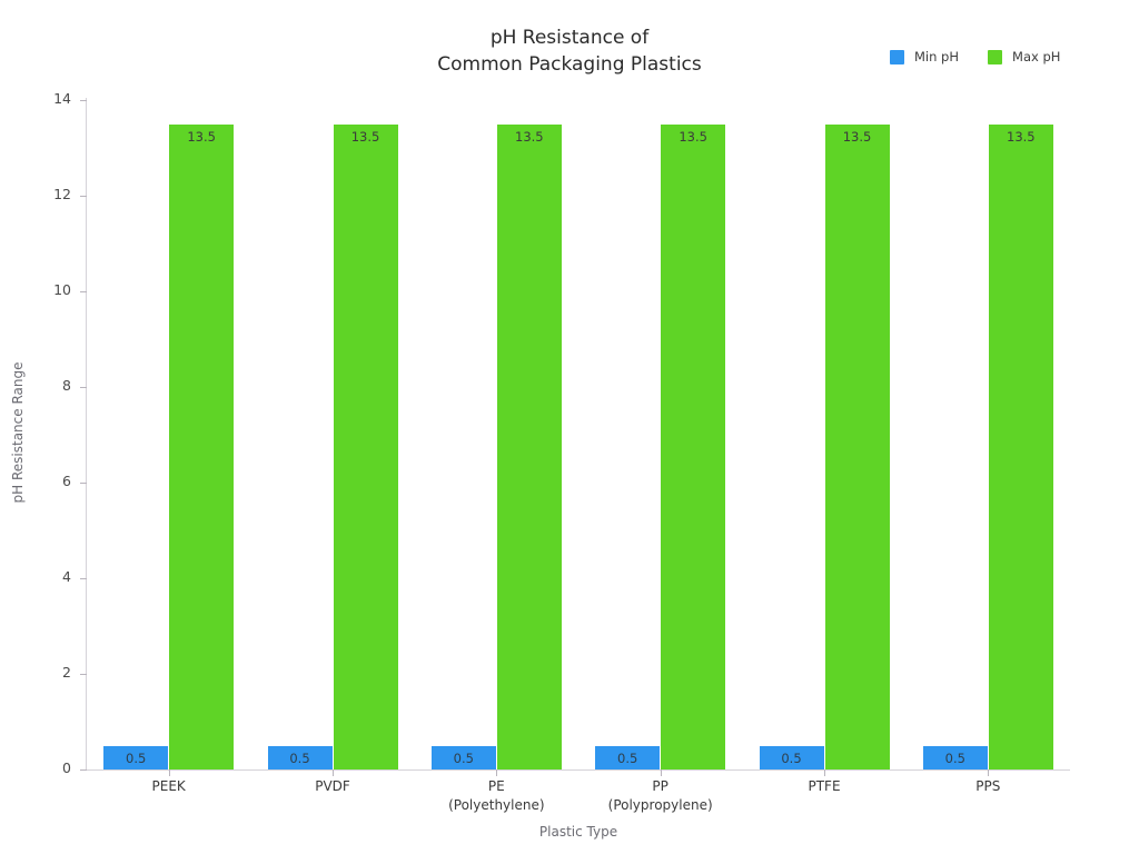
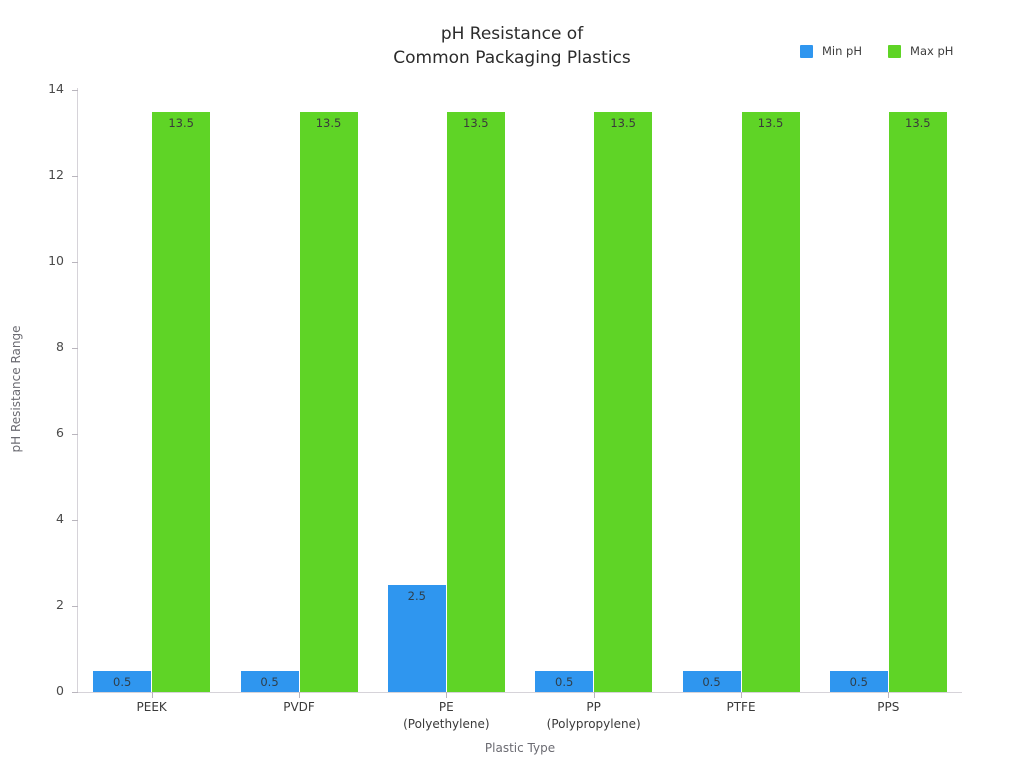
Min pH/PE (Polyethylene): 0.5 -> 2.5
